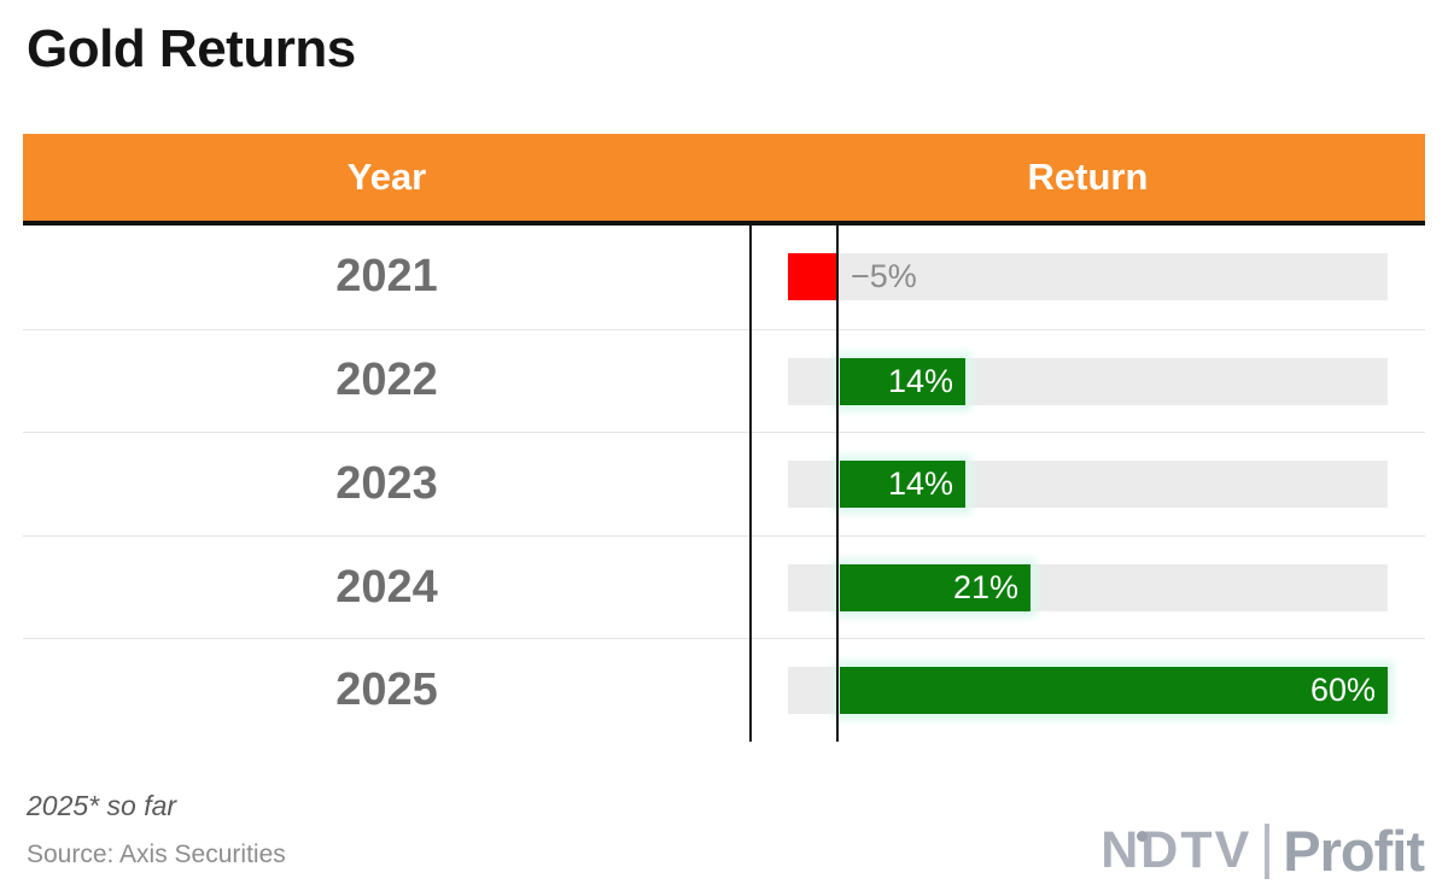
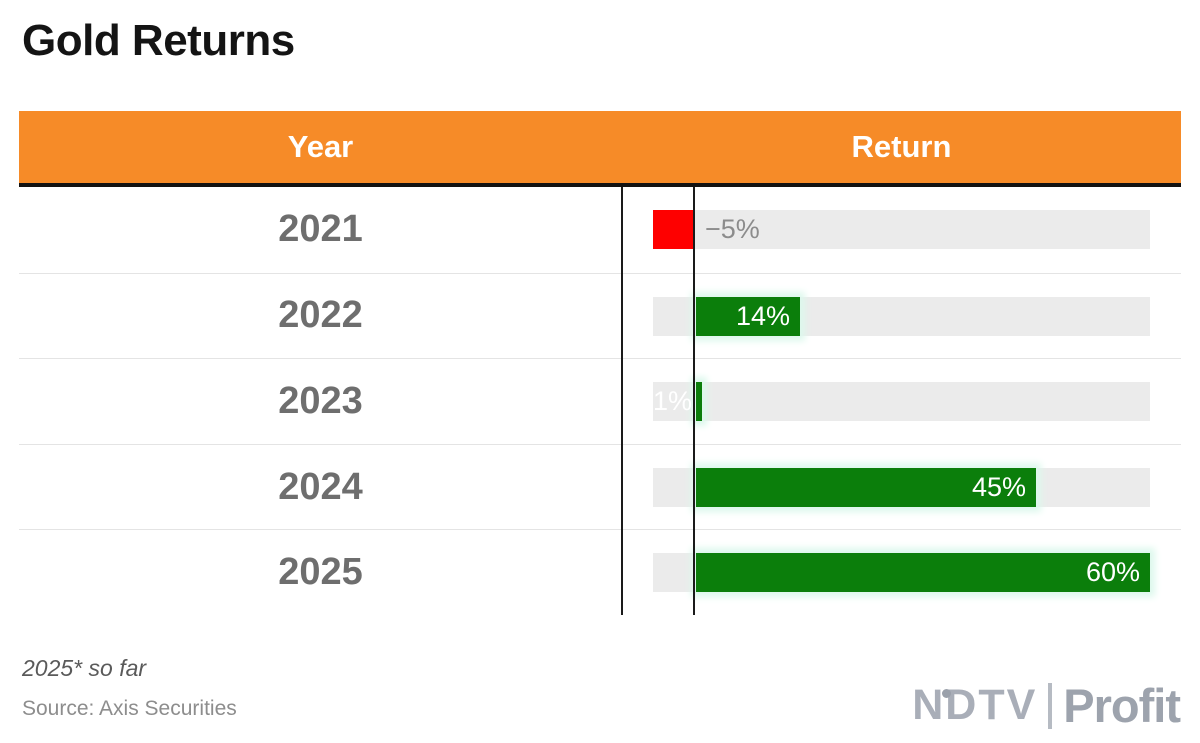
2023: 14% -> 1%
2024: 21% -> 45%
